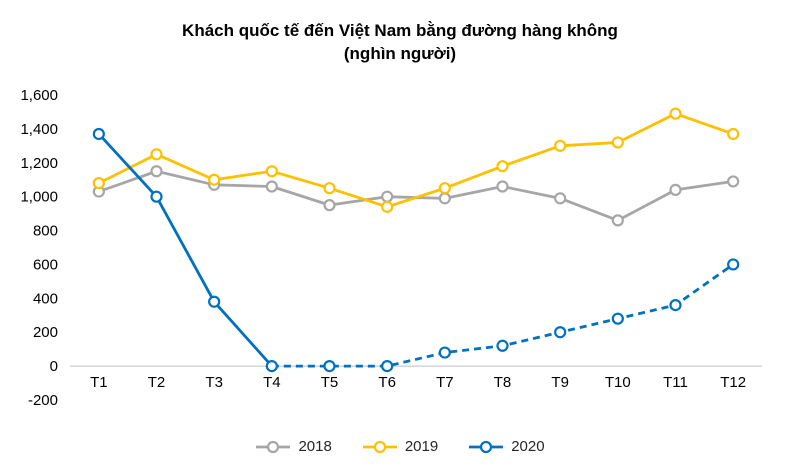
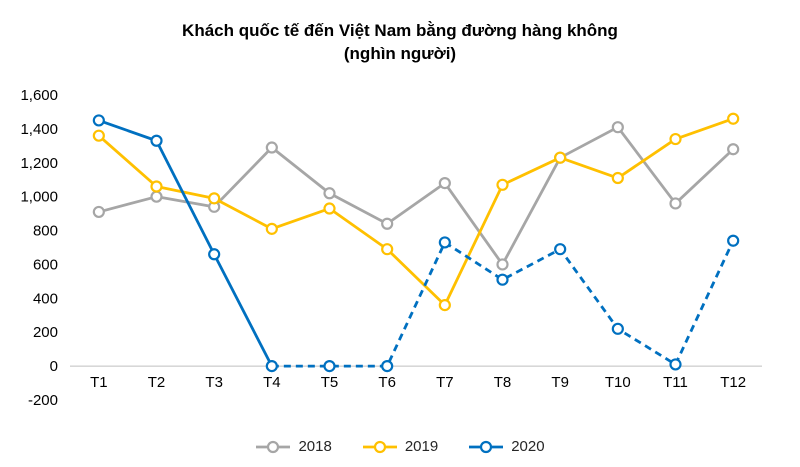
2018/T1: 1030 -> 910
2019/T1: 1080 -> 1360
2020/T1: 1370 -> 1450
2018/T2: 1150 -> 1000
2019/T2: 1250 -> 1060
2020/T2: 1000 -> 1330
2018/T3: 1070 -> 940
2019/T3: 1100 -> 990
2020/T3: 380 -> 660
2018/T4: 1060 -> 1290
2019/T4: 1150 -> 810
2018/T5: 950 -> 1020
2019/T5: 1050 -> 930
2018/T6: 1000 -> 840
2019/T6: 940 -> 690
2018/T7: 990 -> 1080
2019/T7: 1050 -> 360
2020/T7: 80 -> 730
2018/T8: 1060 -> 600
2019/T8: 1180 -> 1070
2020/T8: 120 -> 510
2018/T9: 990 -> 1230
2019/T9: 1300 -> 1230
2020/T9: 200 -> 690
2018/T10: 860 -> 1410
2019/T10: 1320 -> 1110
2020/T10: 280 -> 220
2018/T11: 1040 -> 960
2019/T11: 1490 -> 1340
2020/T11: 360 -> 10
2018/T12: 1090 -> 1280
2019/T12: 1370 -> 1460
2020/T12: 600 -> 740
